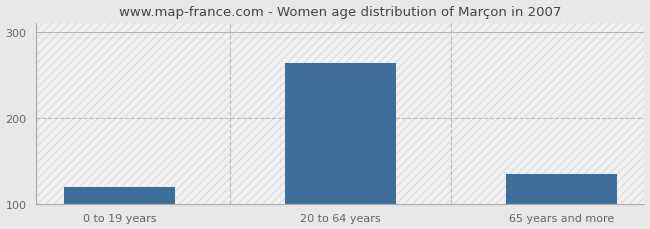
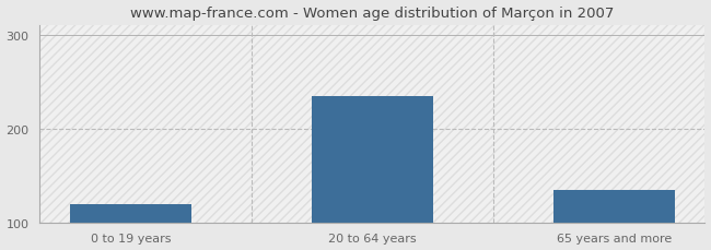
20 to 64 years: 263 -> 234
